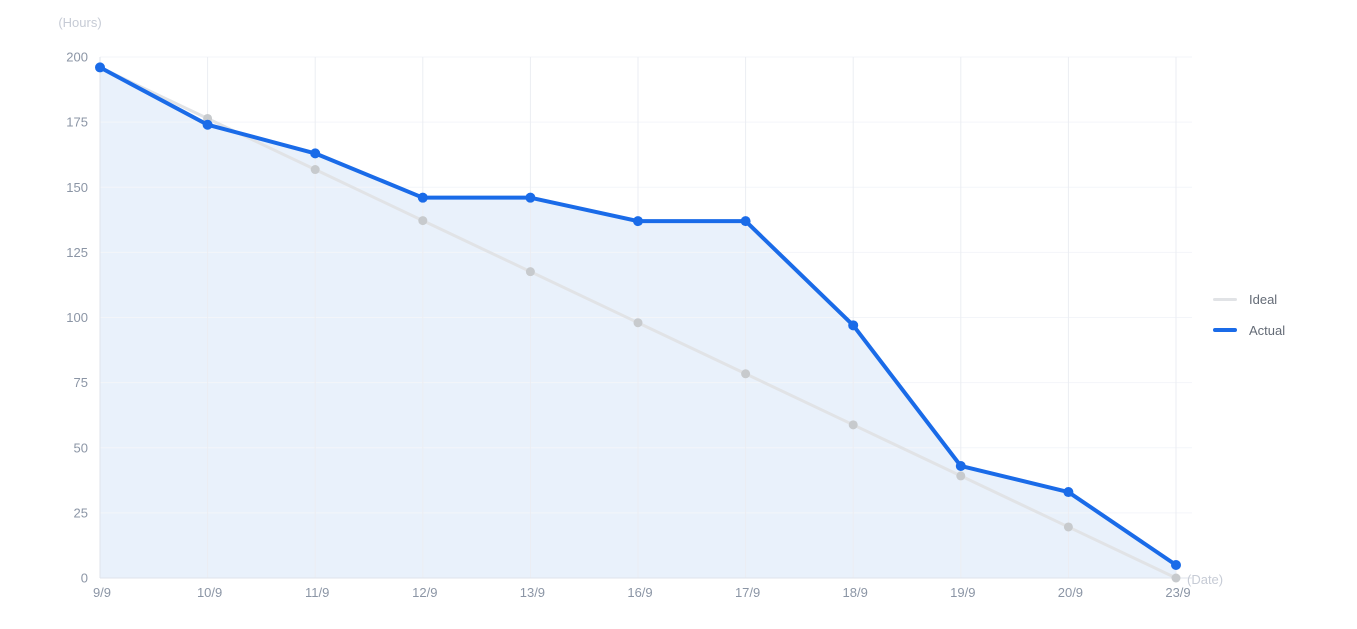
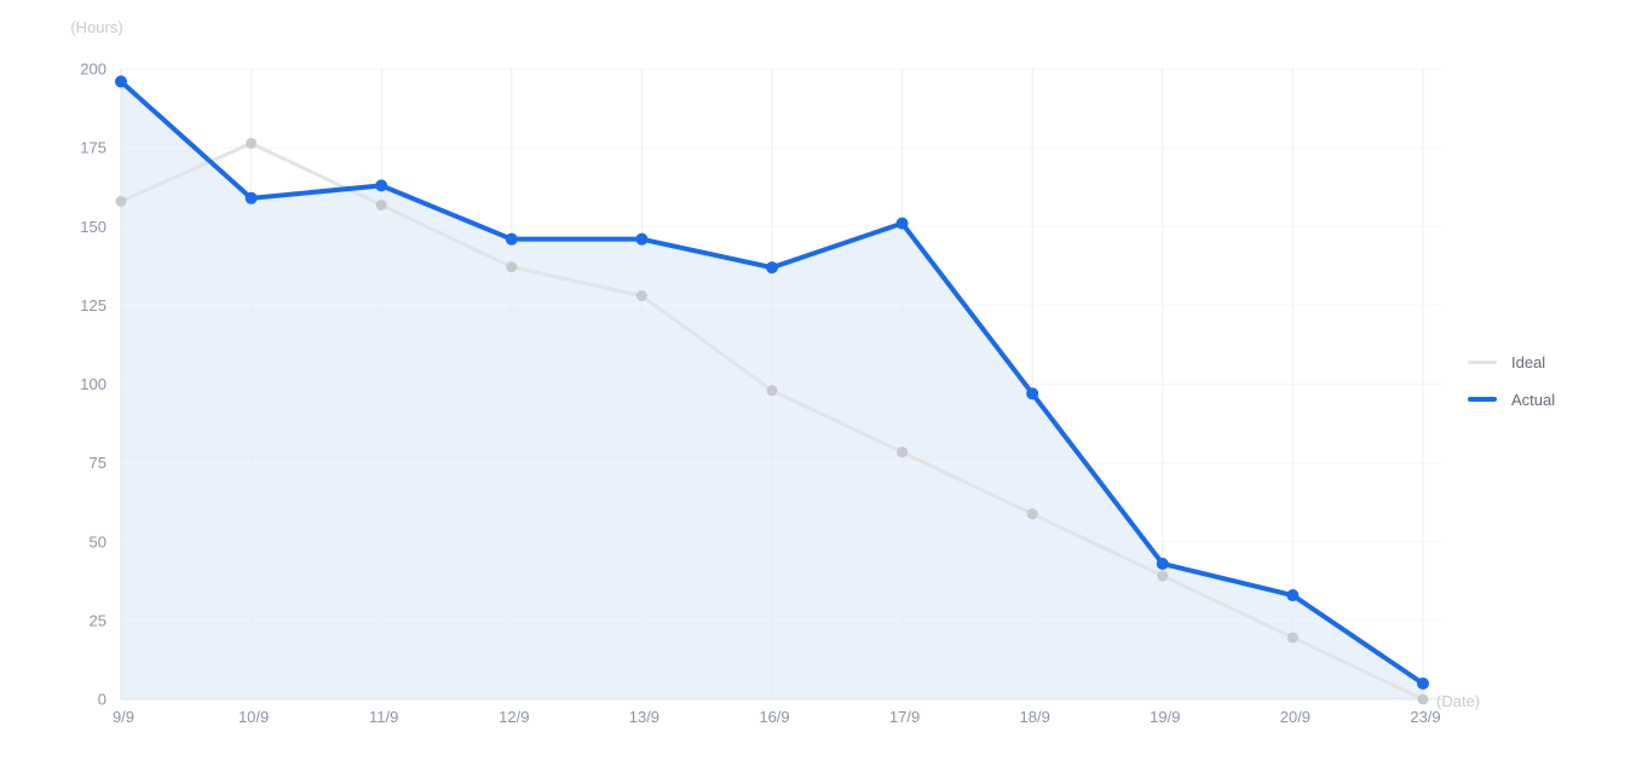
Ideal/9/9: 196 -> 158
Actual/10/9: 174 -> 159
Ideal/13/9: 118 -> 128
Actual/17/9: 137 -> 151
